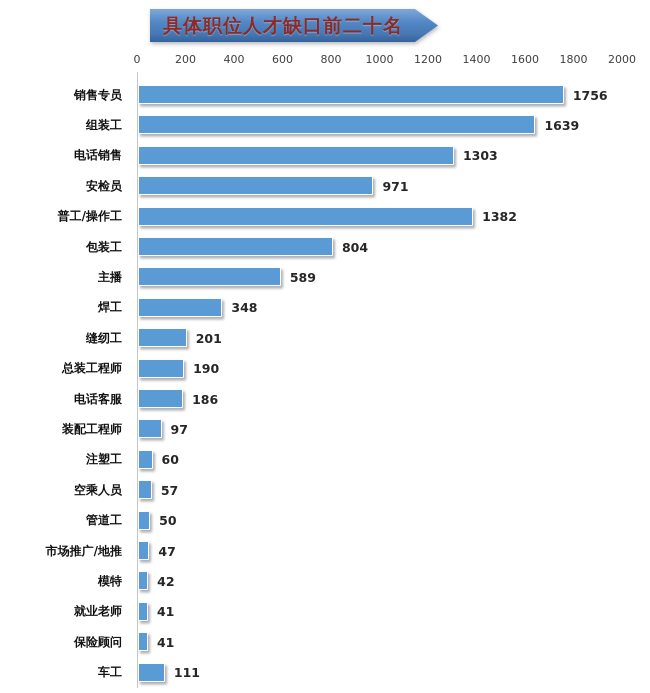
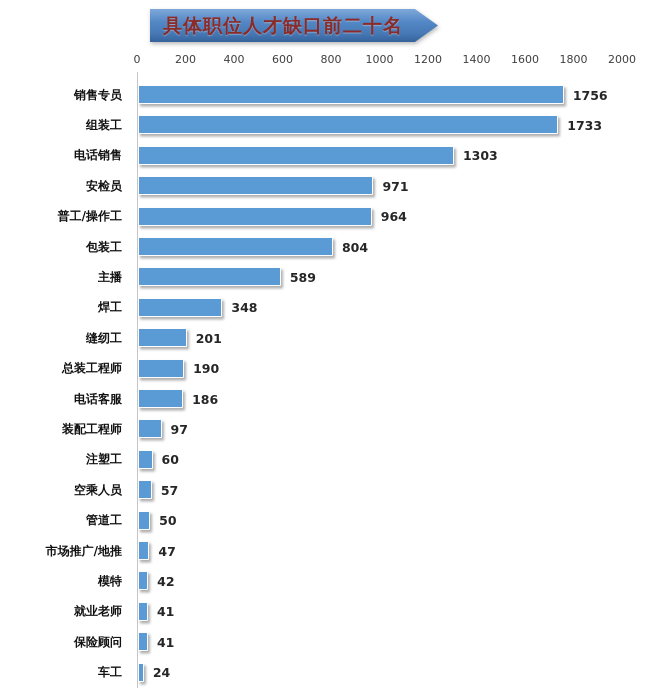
组装工: 1639 -> 1733
普工/操作工: 1382 -> 964
车工: 111 -> 24
